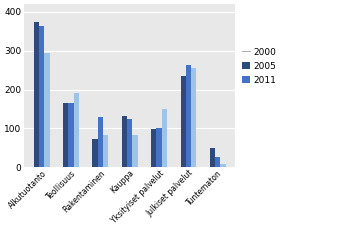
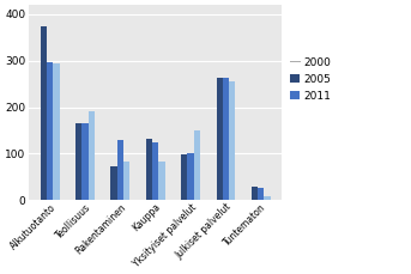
2011/Alkutuotanto: 365 -> 298
2005/Julkiset palvelut: 235 -> 263
2005/Tuntematon: 50 -> 28
